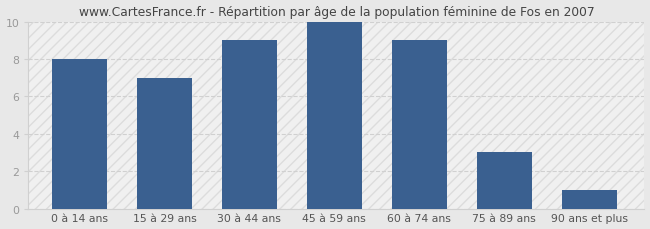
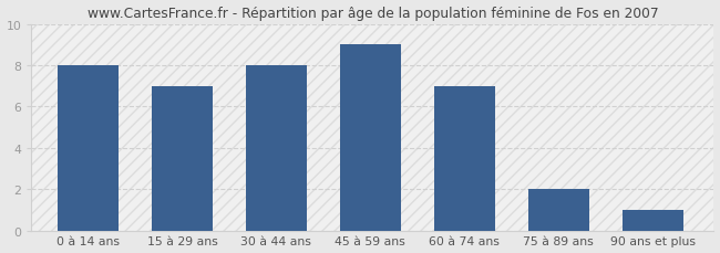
30 à 44 ans: 9 -> 8
45 à 59 ans: 10 -> 9
60 à 74 ans: 9 -> 7
75 à 89 ans: 3 -> 2
